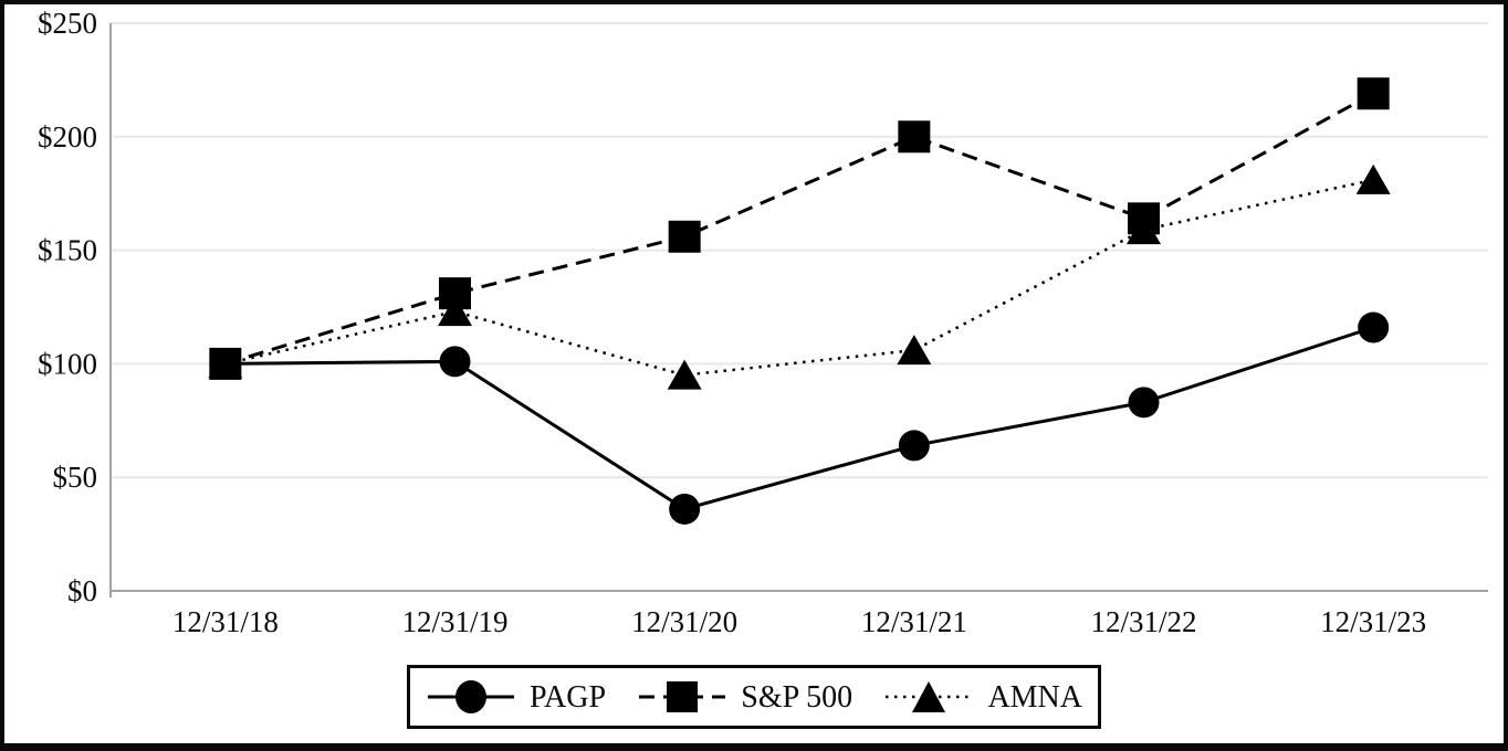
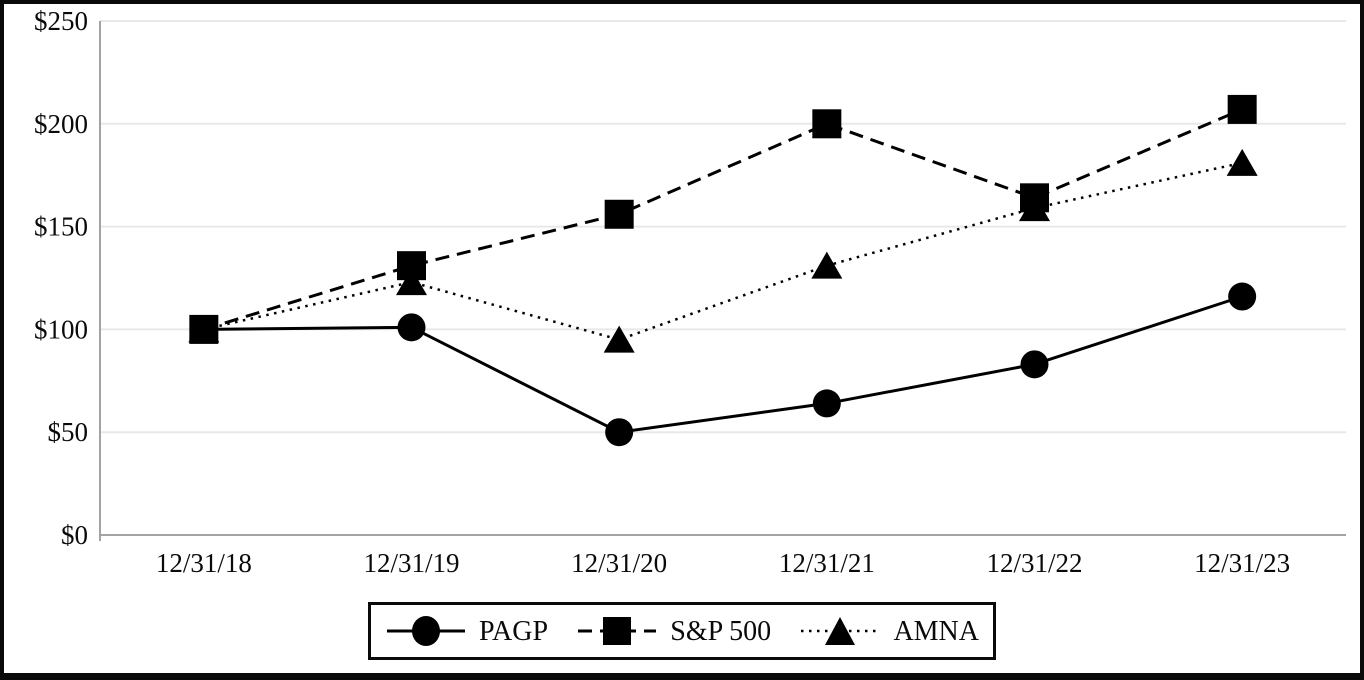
PAGP/12/31/20: $36 -> $50
AMNA/12/31/21: $106 -> $131
S&P 500/12/31/23: $219 -> $207
